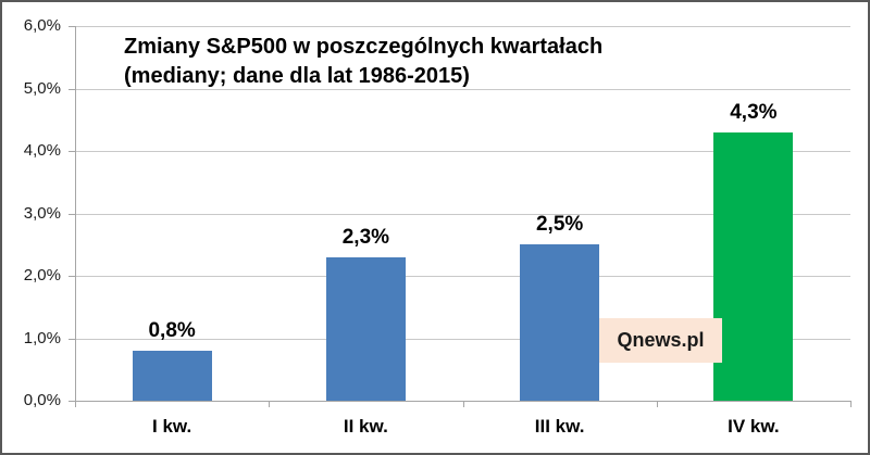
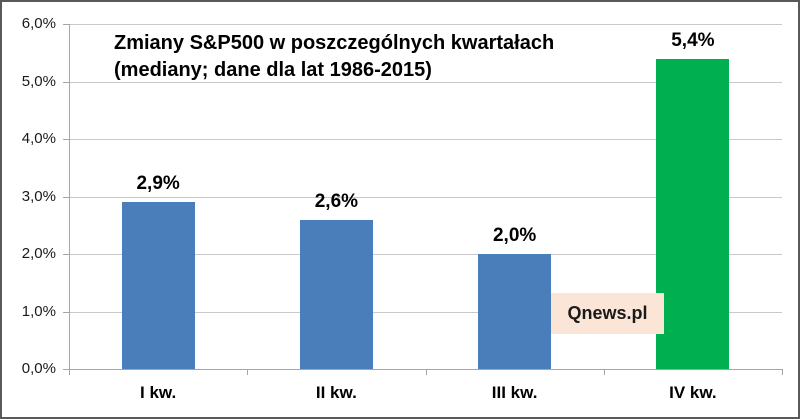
I kw.: 0,8% -> 2,9%
II kw.: 2,3% -> 2,6%
III kw.: 2,5% -> 2,0%
IV kw.: 4,3% -> 5,4%
